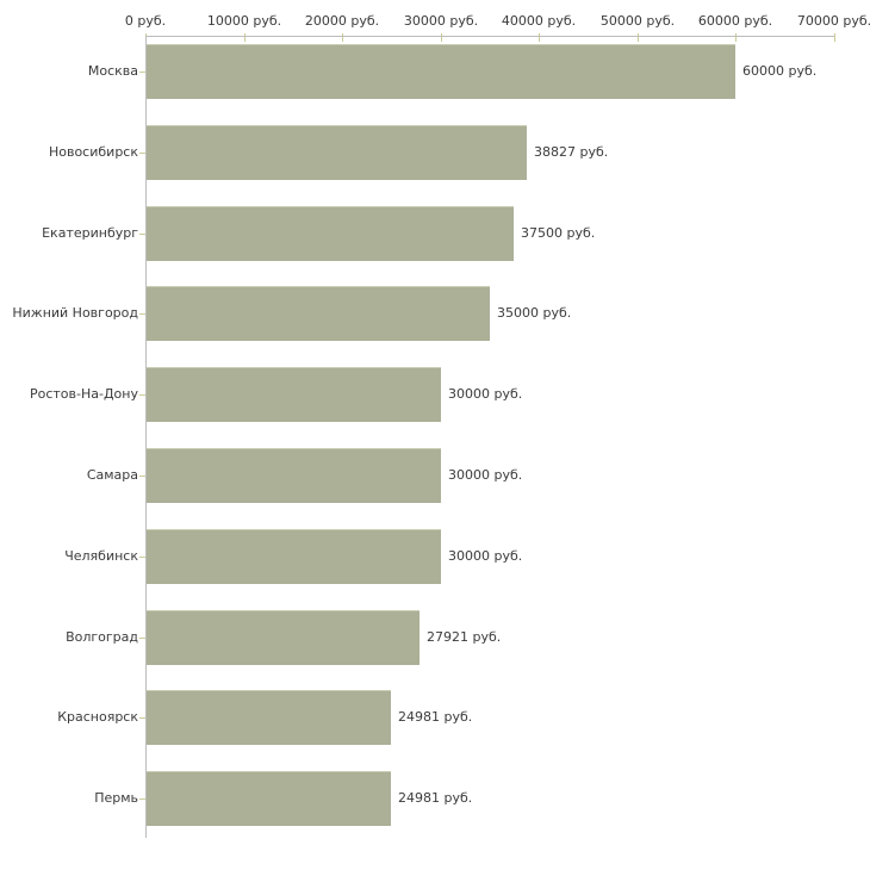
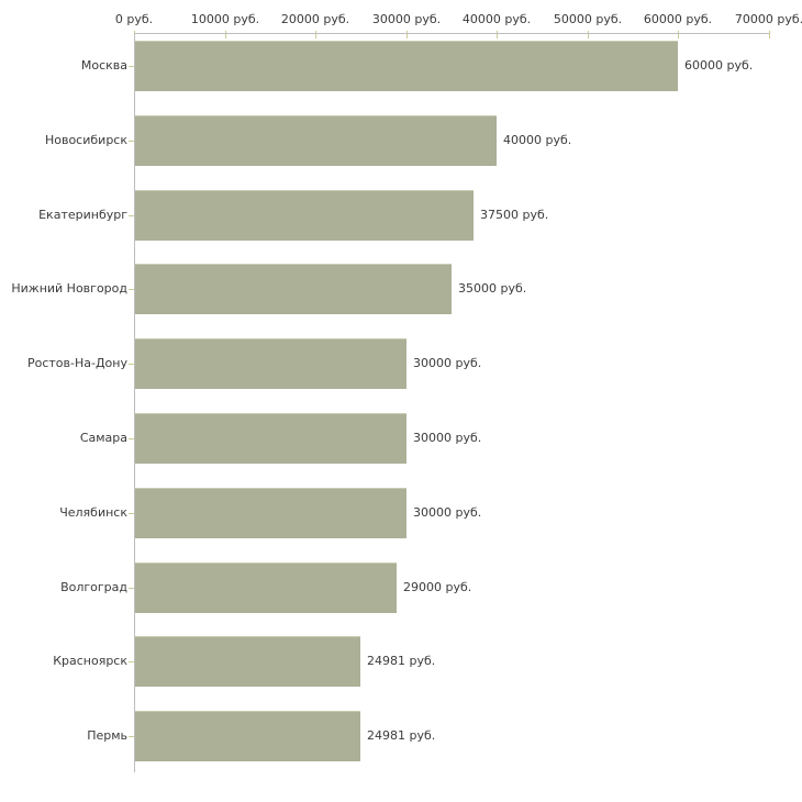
Новосибирск: 38827 -> 40000
Волгоград: 27921 -> 29000
